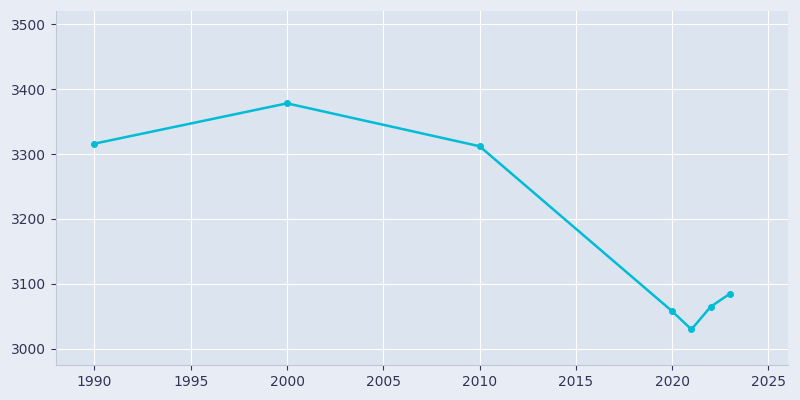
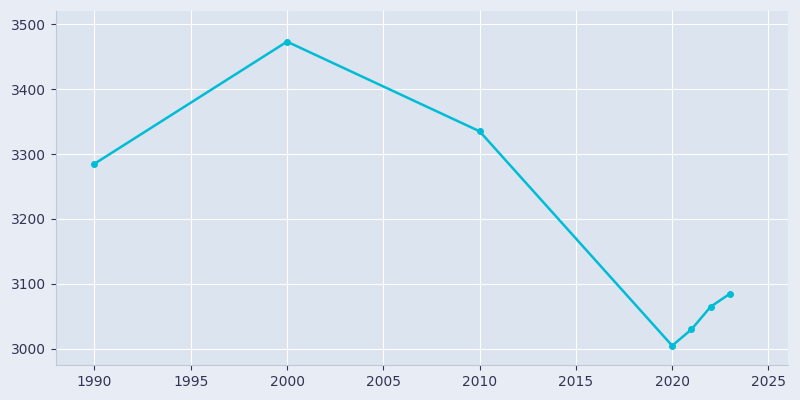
1990: 3316 -> 3285
2000: 3378 -> 3473
2010: 3312 -> 3335
2020: 3058 -> 3005
